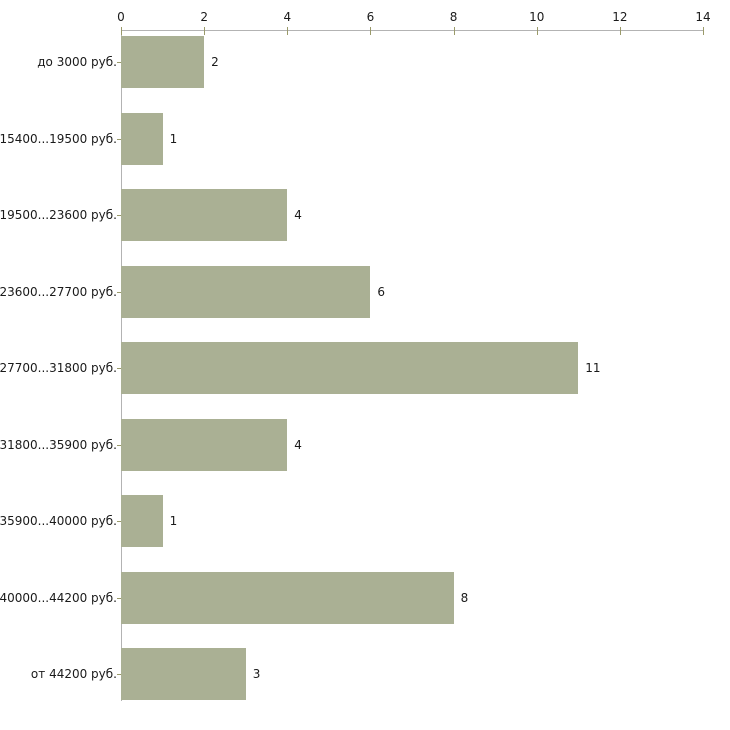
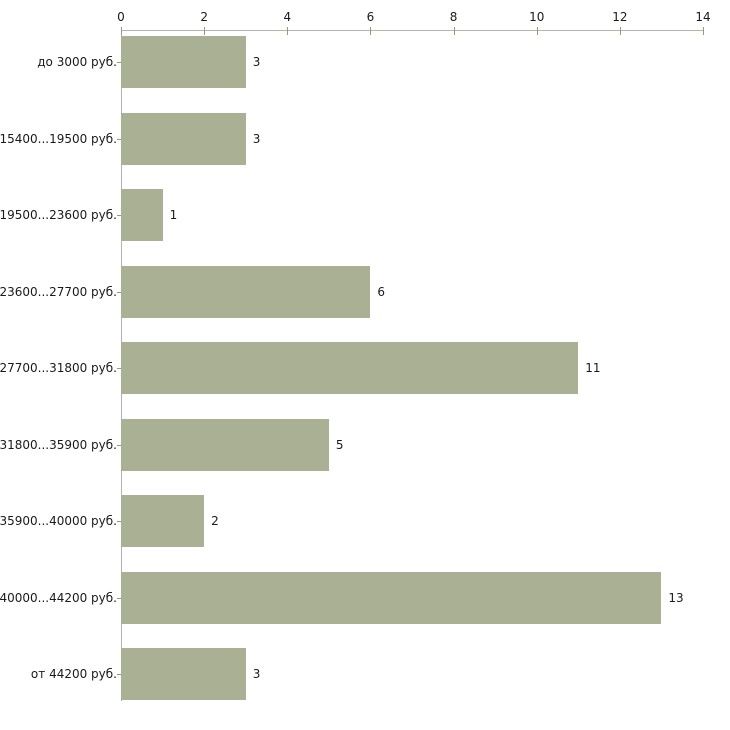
до 3000 руб.: 2 -> 3
15400...19500 руб.: 1 -> 3
19500...23600 руб.: 4 -> 1
31800...35900 руб.: 4 -> 5
35900...40000 руб.: 1 -> 2
40000...44200 руб.: 8 -> 13
